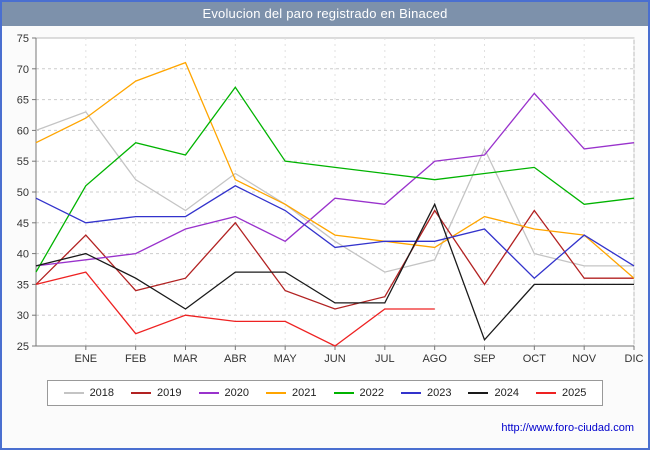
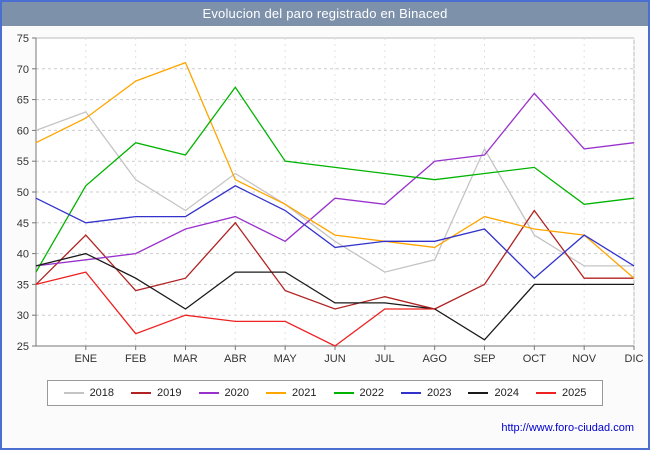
2019/AGO: 47 -> 31
2024/AGO: 48 -> 31
2018/OCT: 40 -> 43
